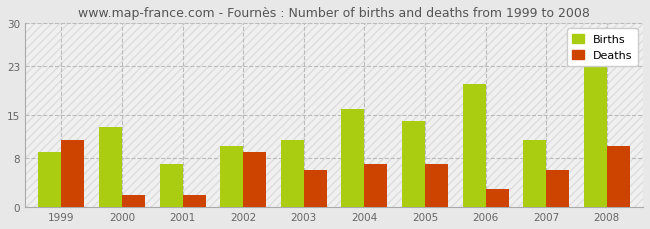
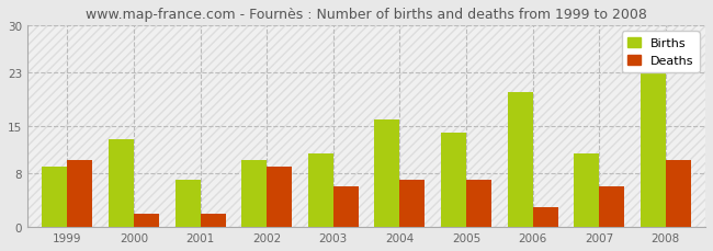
Deaths/1999: 11 -> 10
